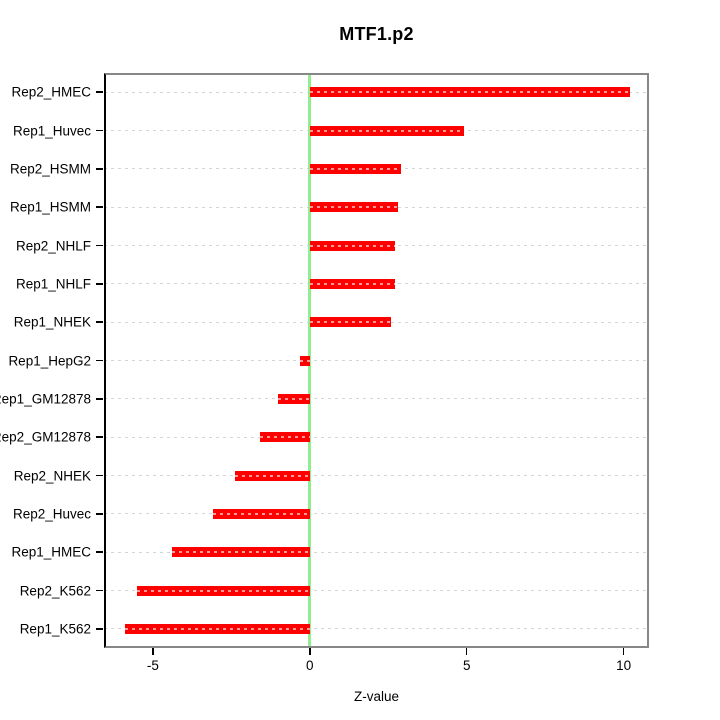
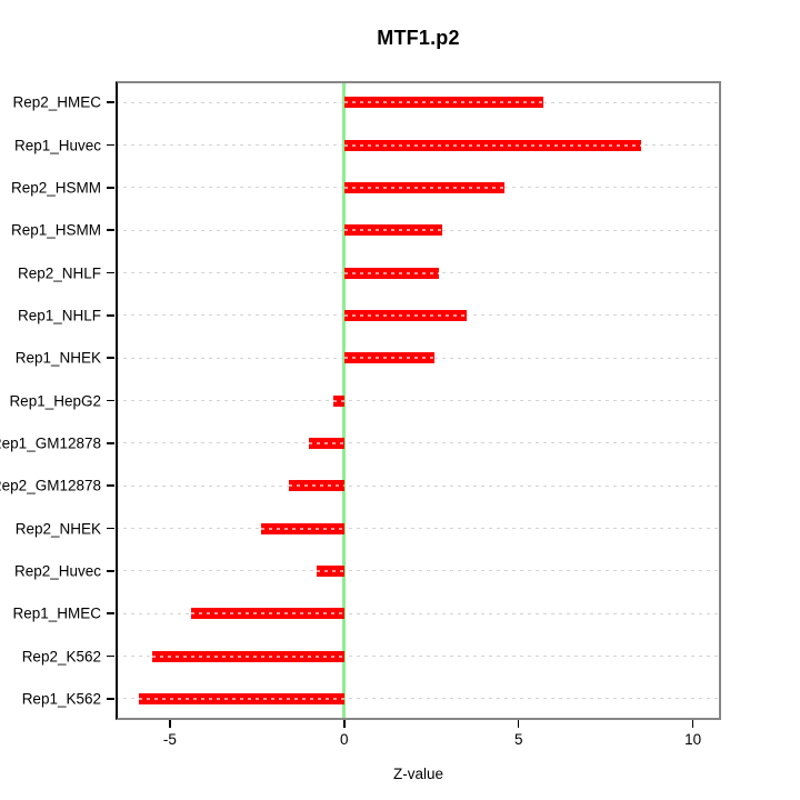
Rep2_HMEC: 10.2 -> 5.7
Rep1_Huvec: 4.9 -> 8.5
Rep2_HSMM: 2.9 -> 4.6
Rep1_NHLF: 2.7 -> 3.5
Rep2_Huvec: -3.1 -> -0.8
